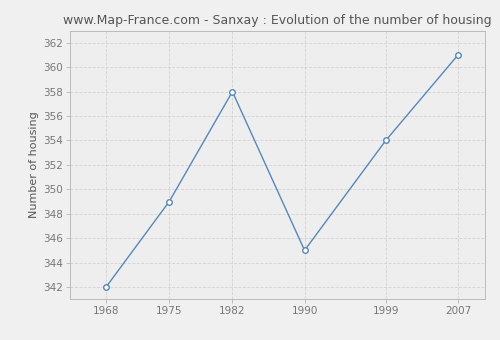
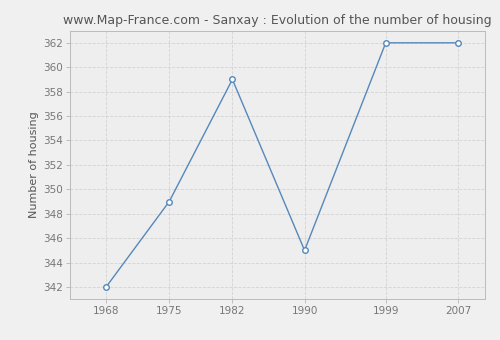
1982: 358 -> 359
1999: 354 -> 362
2007: 361 -> 362
